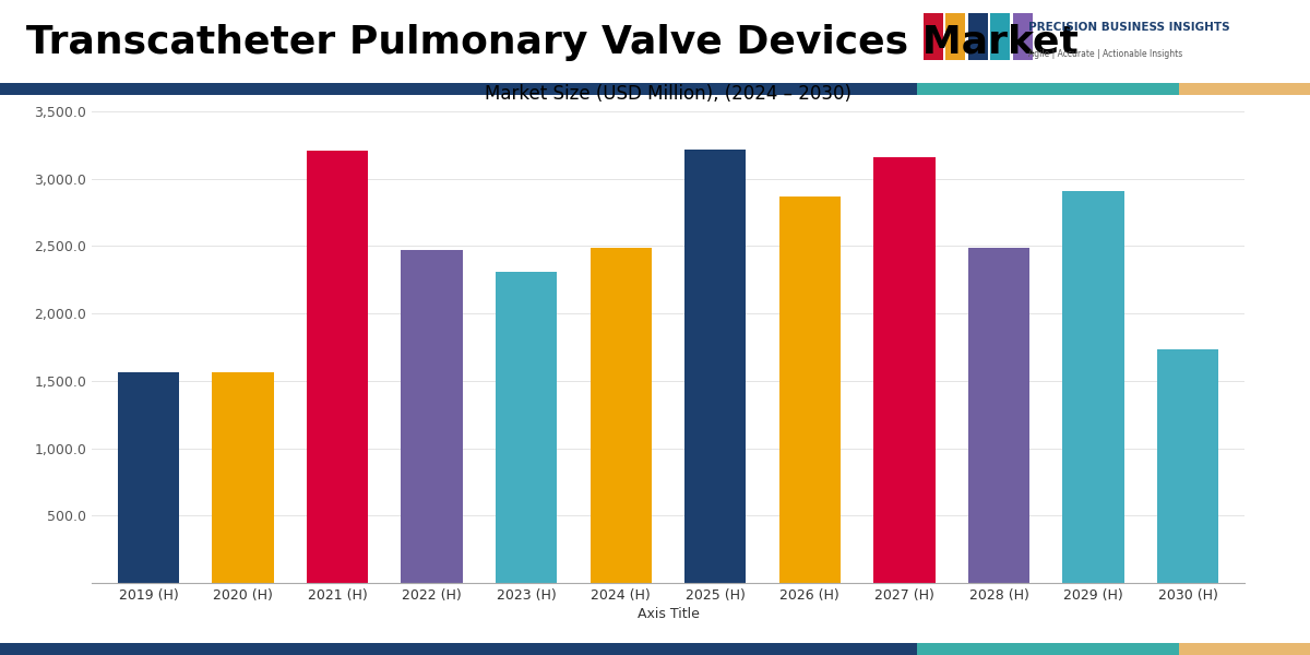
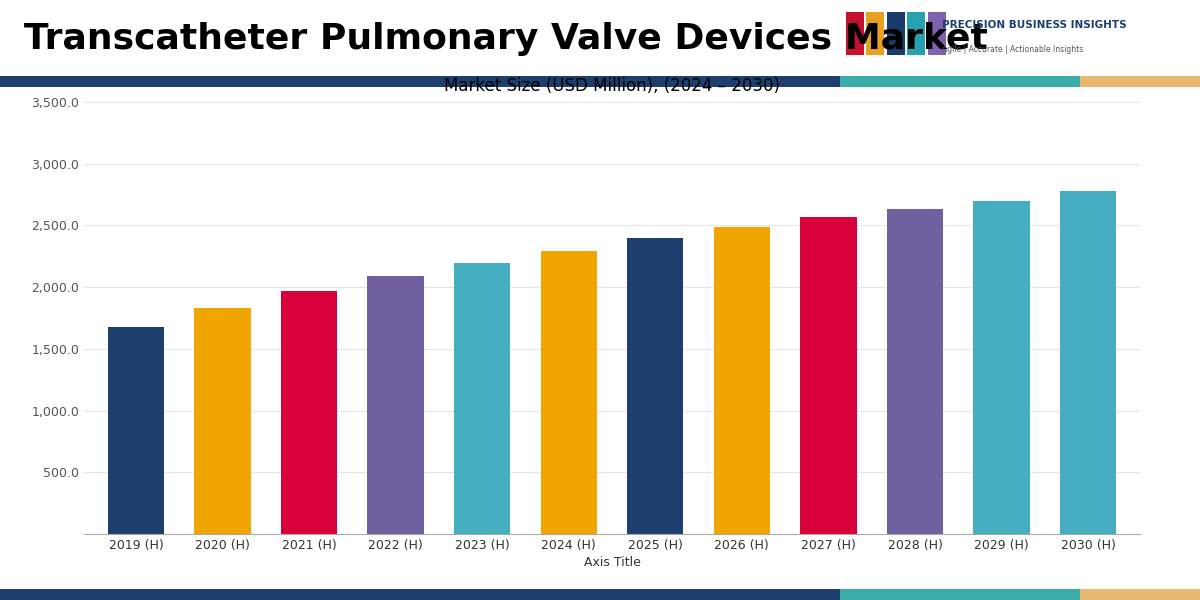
2019 (H): 1,560 -> 1,680
2020 (H): 1,560 -> 1,830
2021 (H): 3,210 -> 1,970
2022 (H): 2,470 -> 2,090
2023 (H): 2,310 -> 2,200
2024 (H): 2,490 -> 2,290
2025 (H): 3,220 -> 2,400
2026 (H): 2,870 -> 2,490
2027 (H): 3,160 -> 2,560
2028 (H): 2,490 -> 2,640
2029 (H): 2,910 -> 2,700
2030 (H): 1,730 -> 2,780
